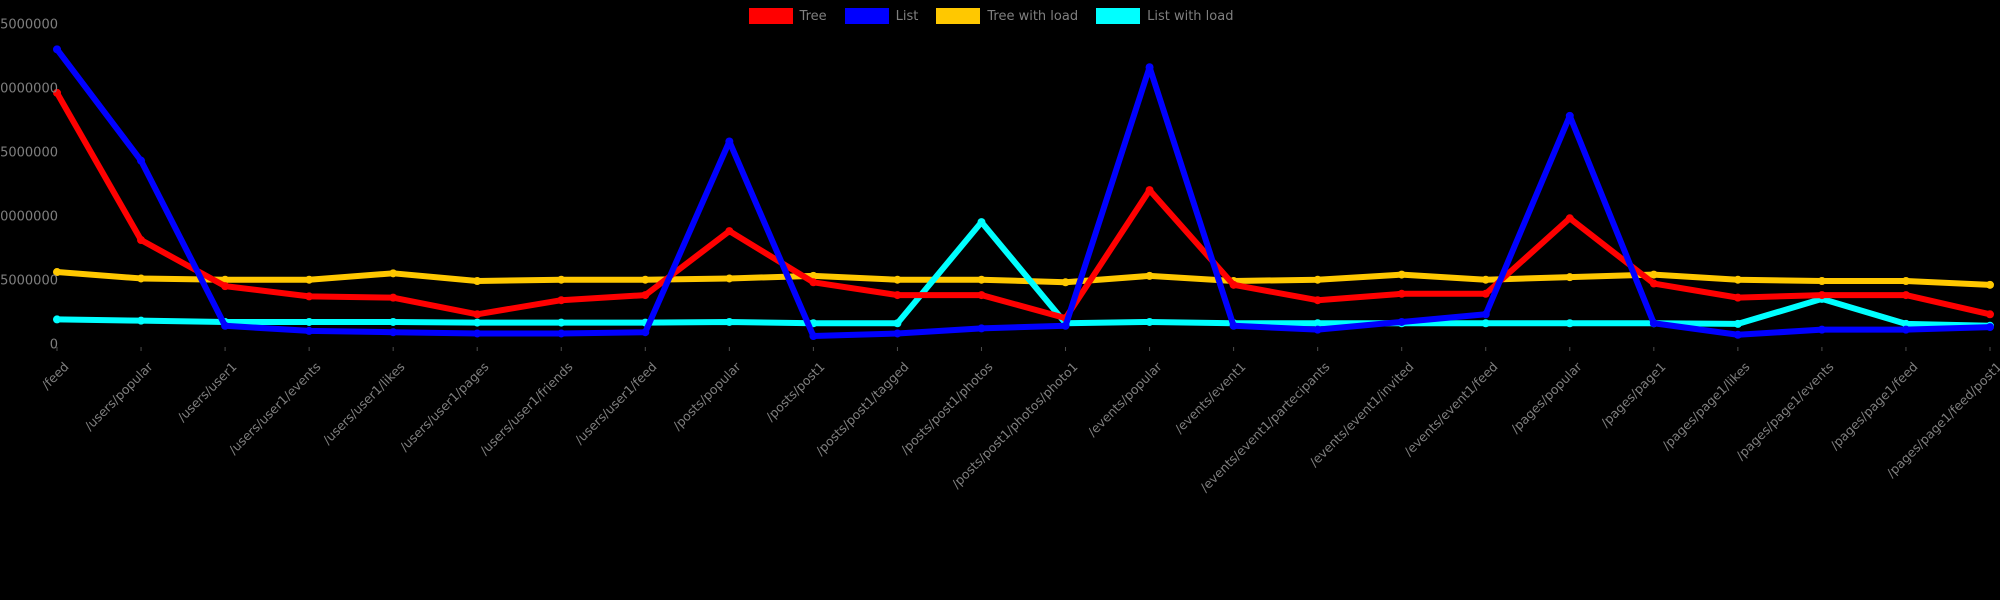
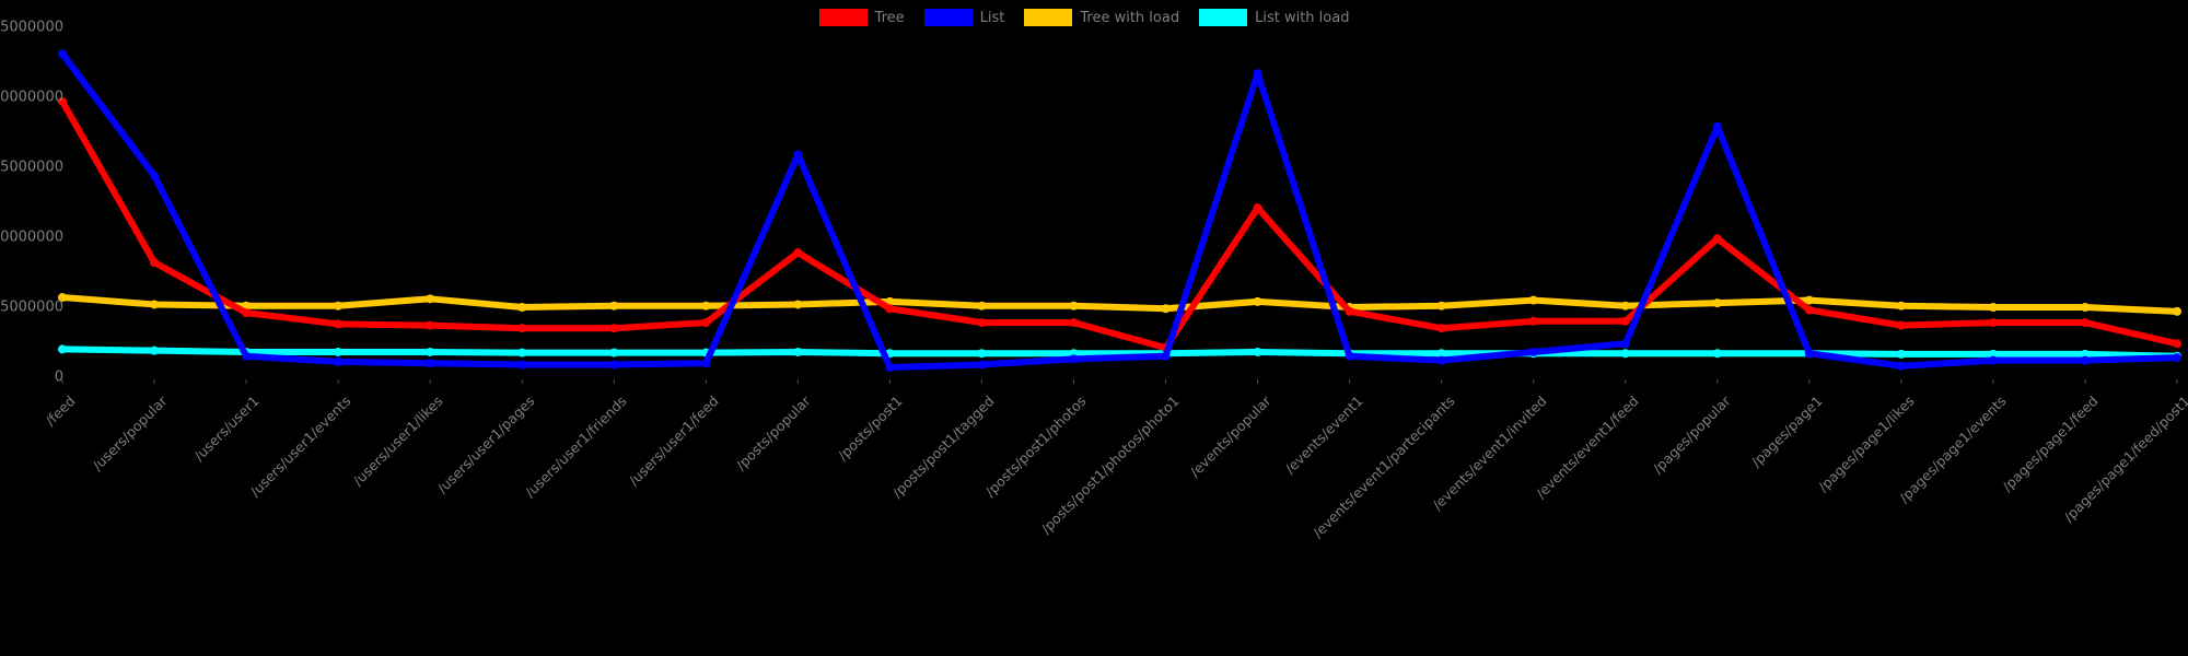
Tree//users/user1/pages: 2400000 -> 3500000
List with load//posts/post1/photos: 9600000 -> 1700000
List with load//pages/page1/events: 3600000 -> 1600000
